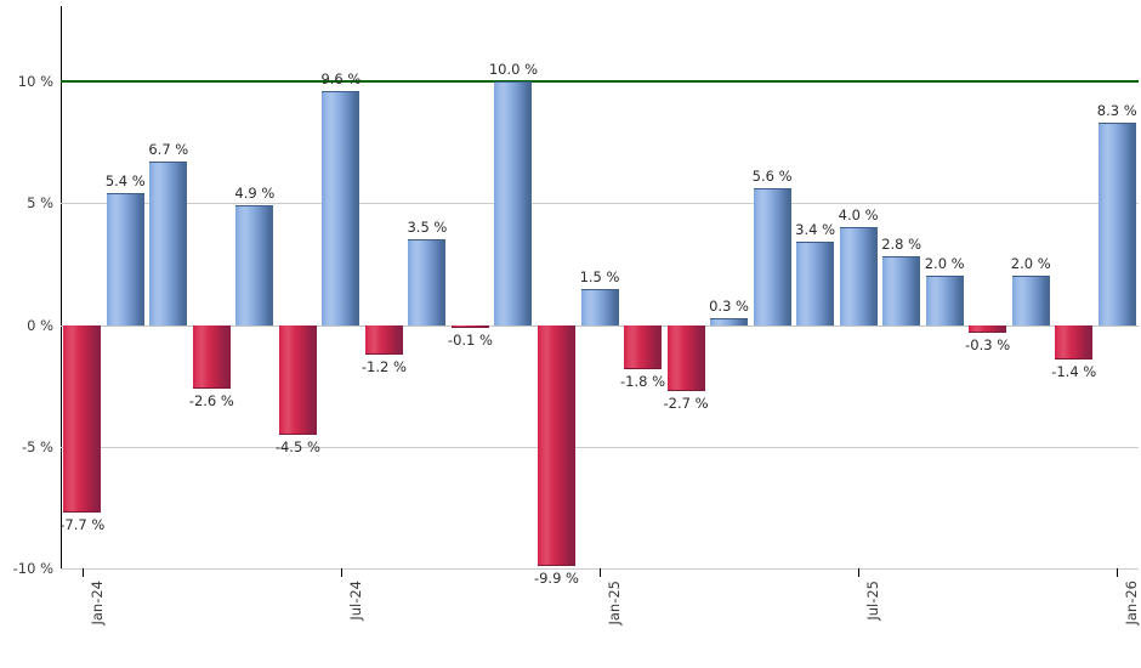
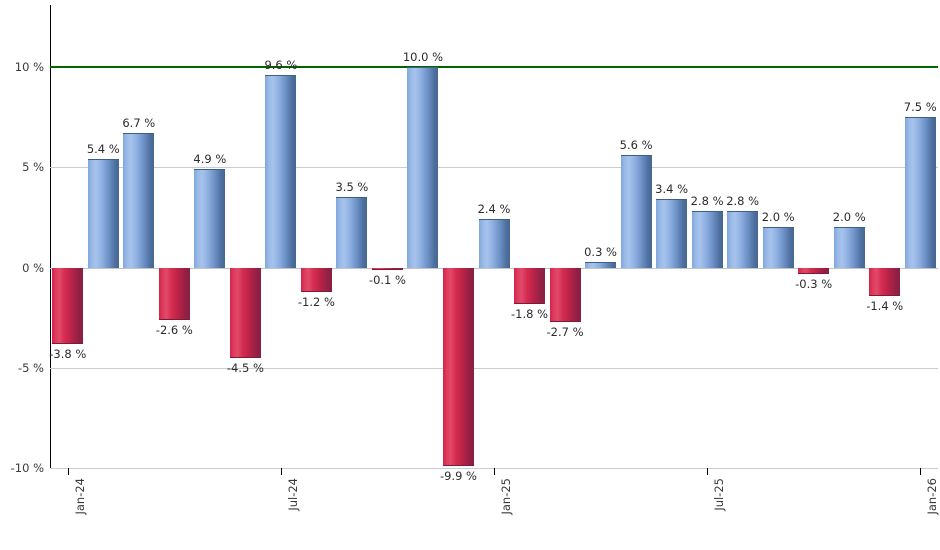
Jan-24: -7.7 -> -3.8
Jan-25: 1.5 -> 2.4
Jul-25: 4.0 -> 2.8
Jan-26: 8.3 -> 7.5
